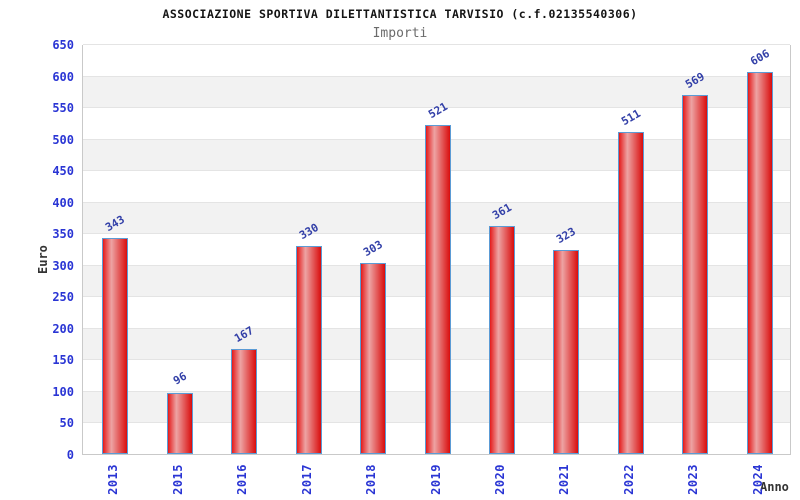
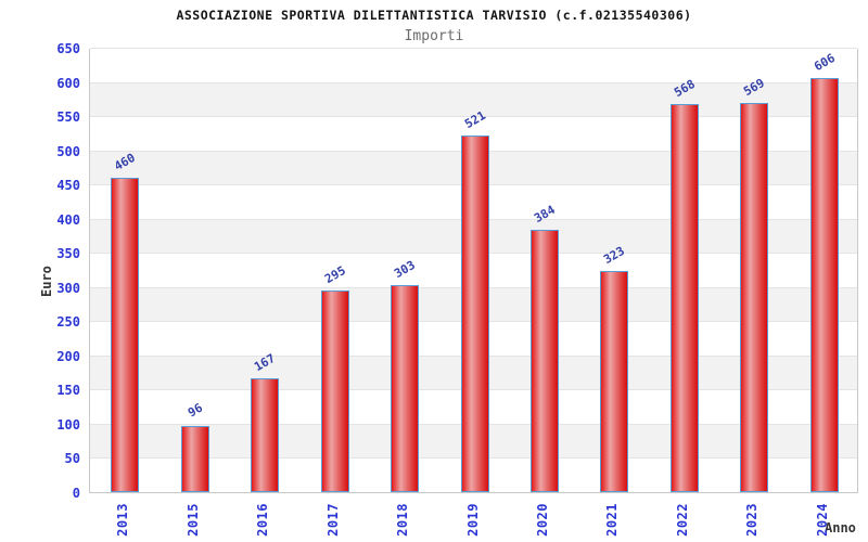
2013: 343 -> 460
2017: 330 -> 295
2020: 361 -> 384
2022: 511 -> 568
